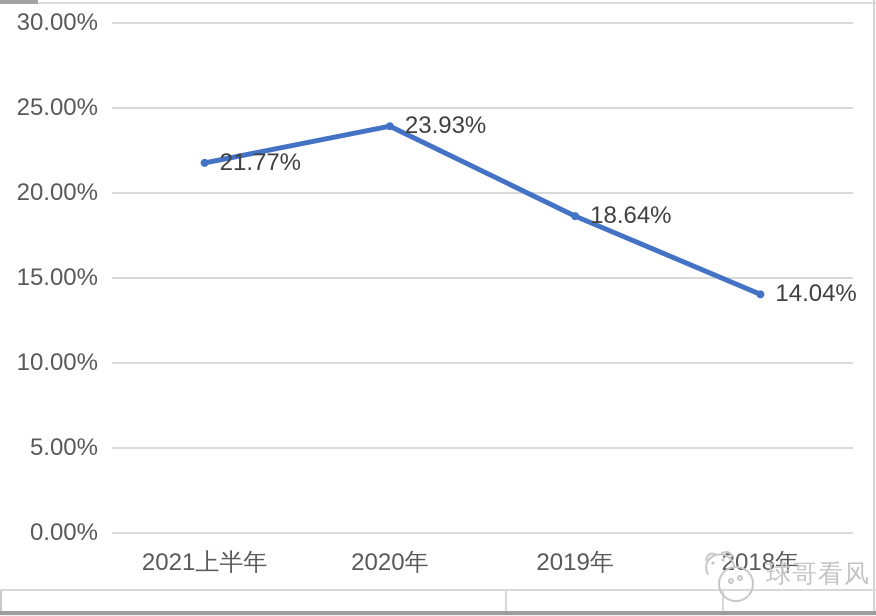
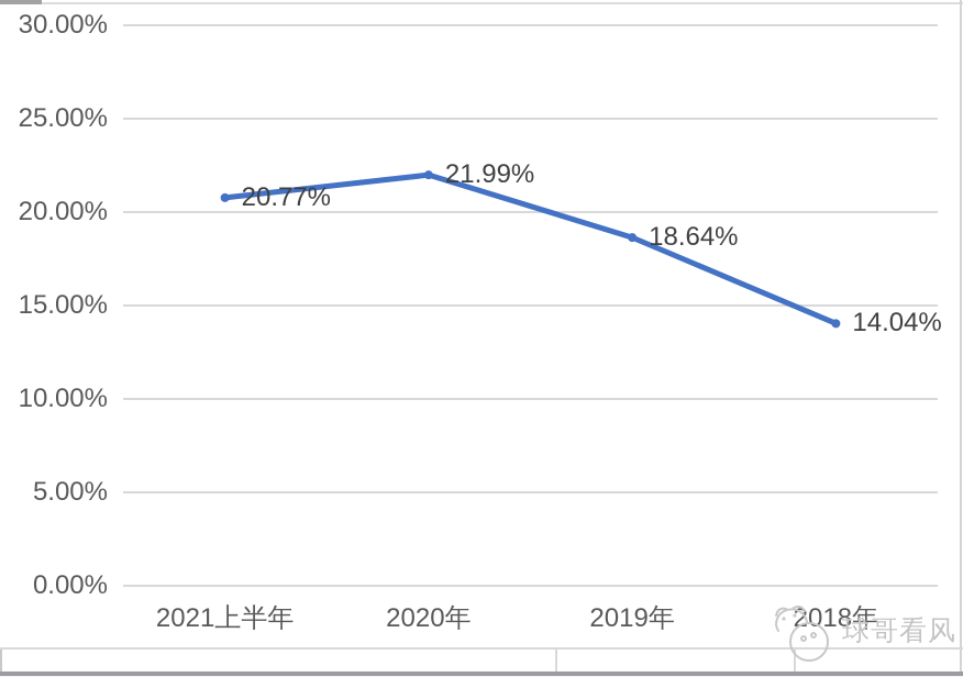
2021上半年: 21.77% -> 20.77%
2020年: 23.93% -> 21.99%
